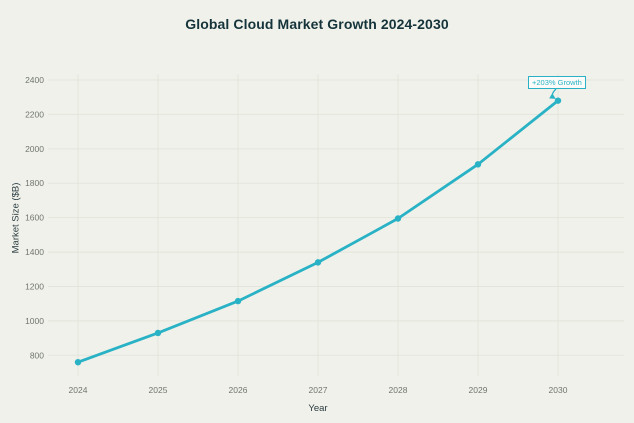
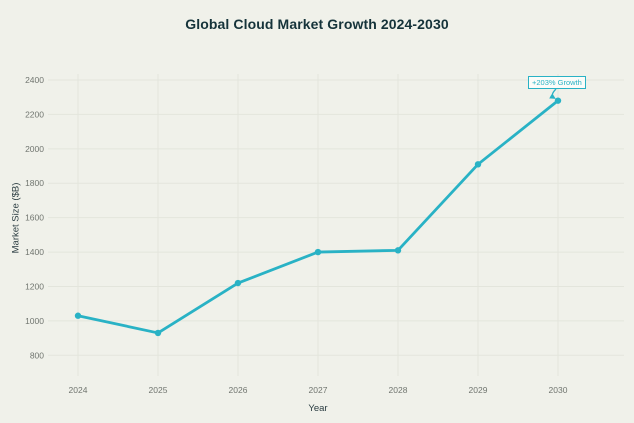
2024: 760 -> 1030
2026: 1120 -> 1220
2027: 1340 -> 1400
2028: 1600 -> 1410
